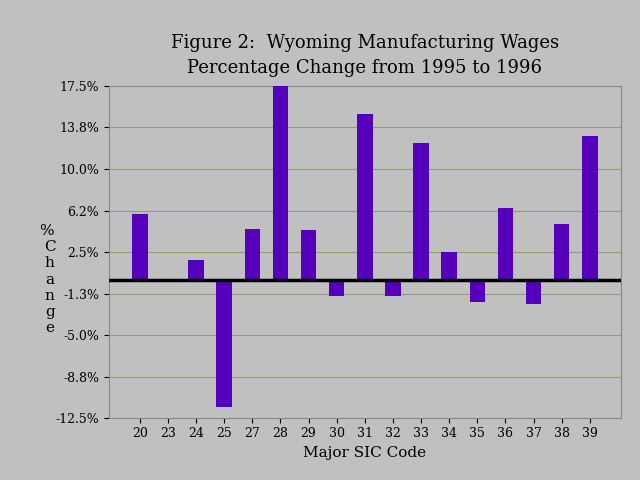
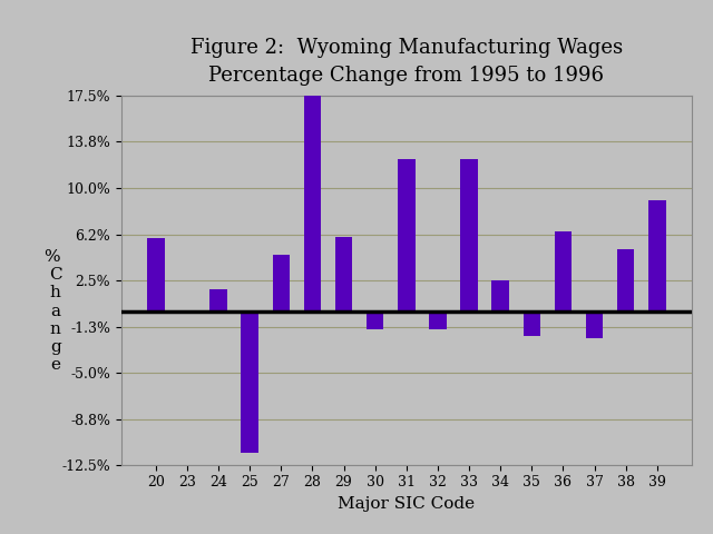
29: 4.5% -> 6.0%
31: 15.0% -> 12.4%
39: 13.0% -> 9.0%
